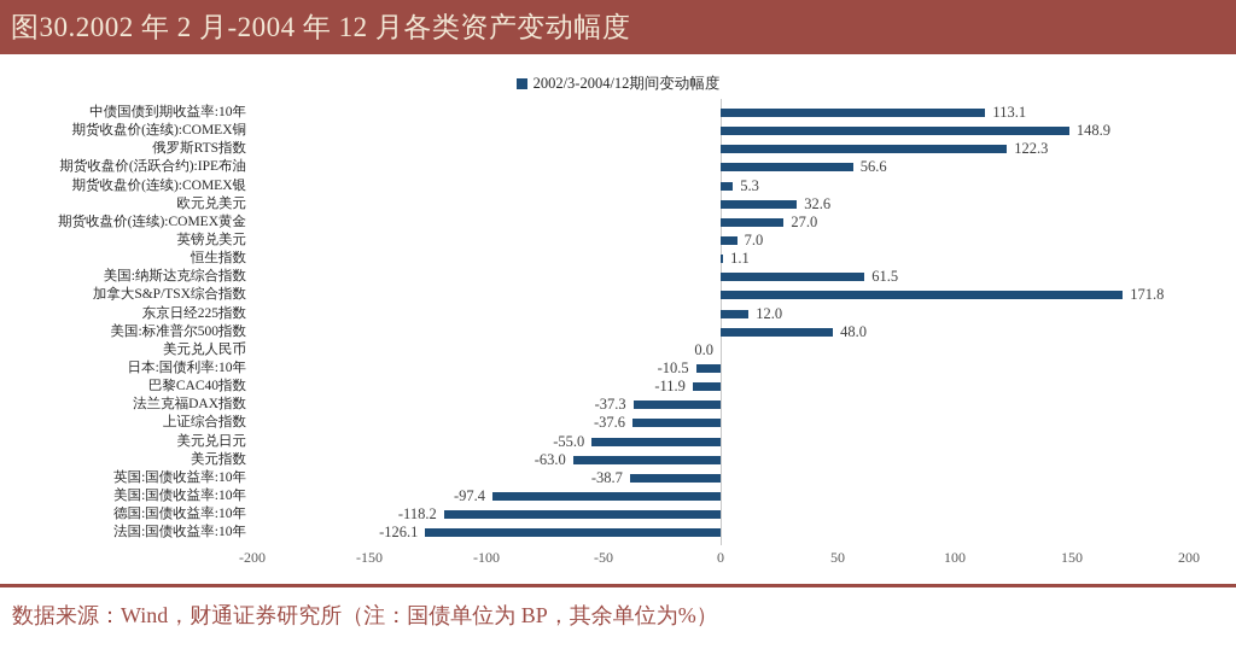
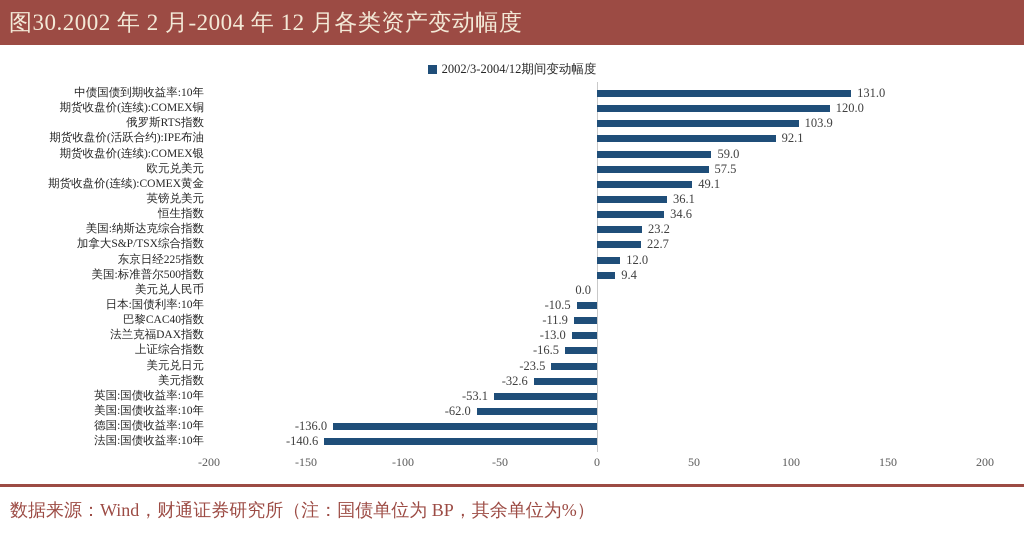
中债国债到期收益率:10年: 113.1 -> 131.0
期货收盘价(连续):COMEX铜: 148.9 -> 120.0
俄罗斯RTS指数: 122.3 -> 103.9
期货收盘价(活跃合约):IPE布油: 56.6 -> 92.1
期货收盘价(连续):COMEX银: 5.3 -> 59.0
欧元兑美元: 32.6 -> 57.5
期货收盘价(连续):COMEX黄金: 27.0 -> 49.1
英镑兑美元: 7.0 -> 36.1
恒生指数: 1.1 -> 34.6
美国:纳斯达克综合指数: 61.5 -> 23.2
加拿大S&P/TSX综合指数: 171.8 -> 22.7
美国:标准普尔500指数: 48.0 -> 9.4
法兰克福DAX指数: -37.3 -> -13.0
上证综合指数: -37.6 -> -16.5
美元兑日元: -55.0 -> -23.5
美元指数: -63.0 -> -32.6
英国:国债收益率:10年: -38.7 -> -53.1
美国:国债收益率:10年: -97.4 -> -62.0
德国:国债收益率:10年: -118.2 -> -136.0
法国:国债收益率:10年: -126.1 -> -140.6
